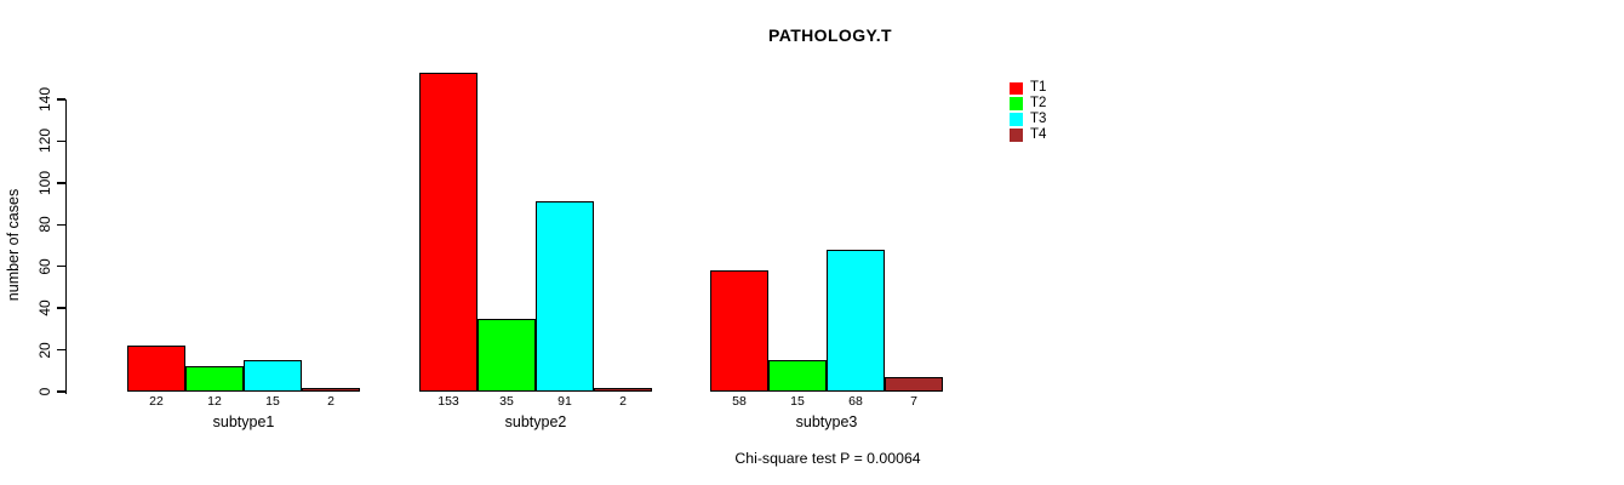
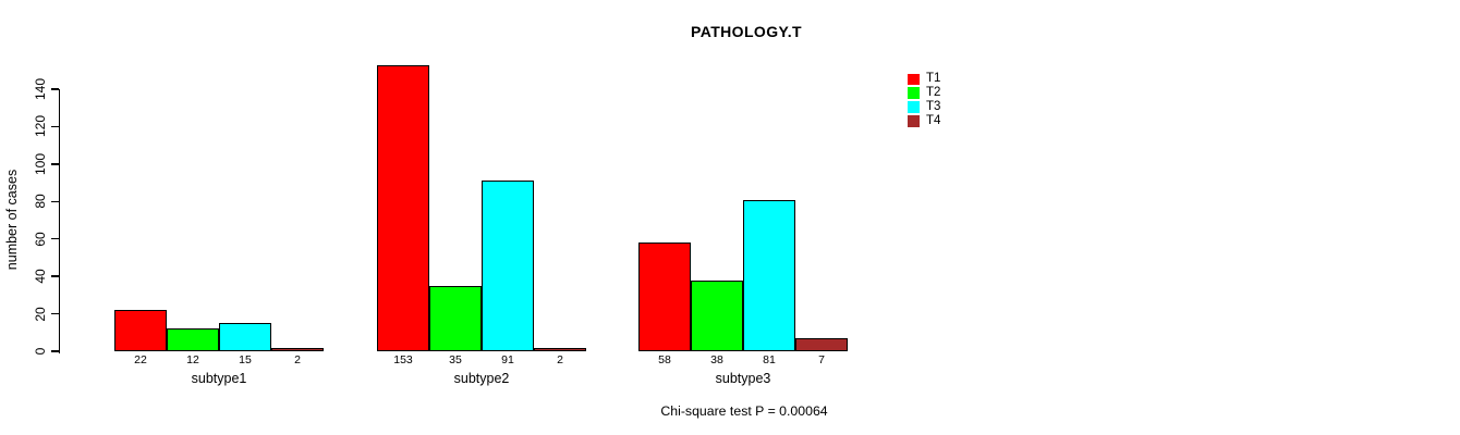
T2/subtype3: 15 -> 38
T3/subtype3: 68 -> 81
